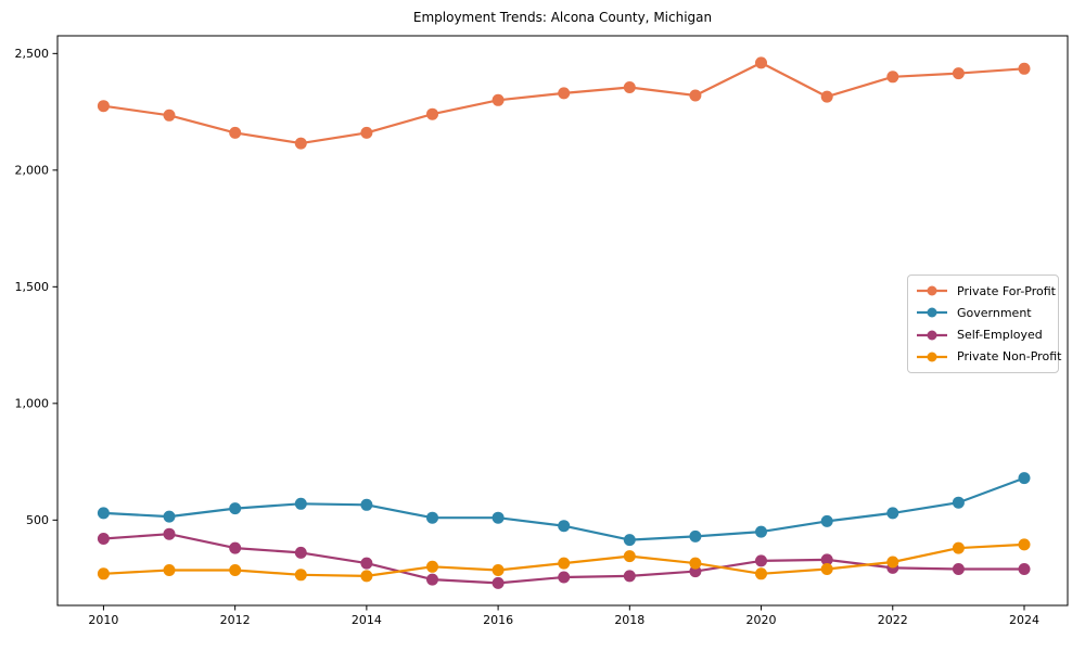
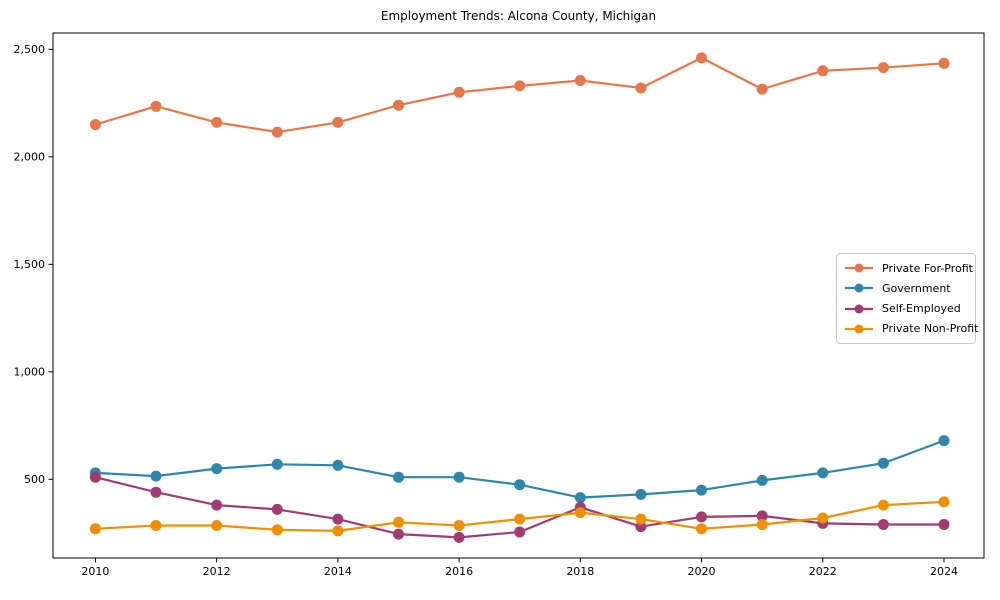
Private For-Profit/2010: 2280 -> 2150
Self-Employed/2010: 420 -> 510
Self-Employed/2018: 260 -> 370
